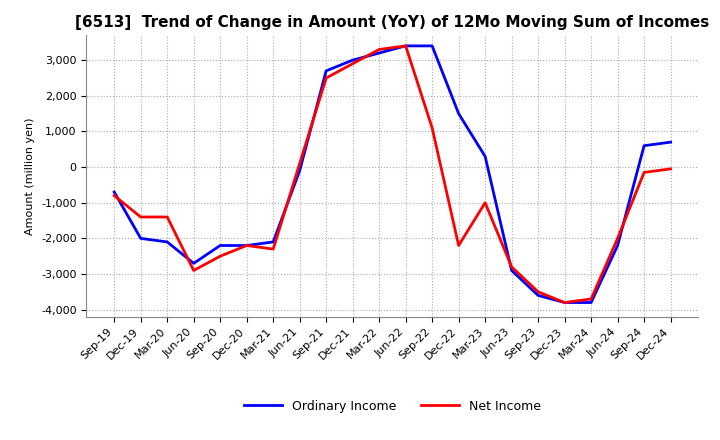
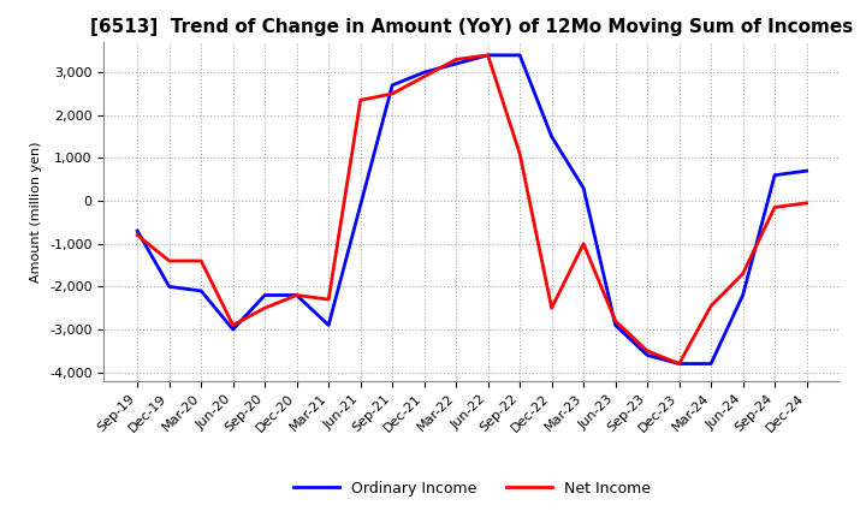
Ordinary Income/Jun-20: -2,700 -> -3,000
Ordinary Income/Mar-21: -2,100 -> -2,900
Net Income/Jun-21: 100 -> 2,350
Net Income/Dec-22: -2,200 -> -2,500
Net Income/Mar-24: -3,700 -> -2,450
Net Income/Jun-24: -2,000 -> -1,700
